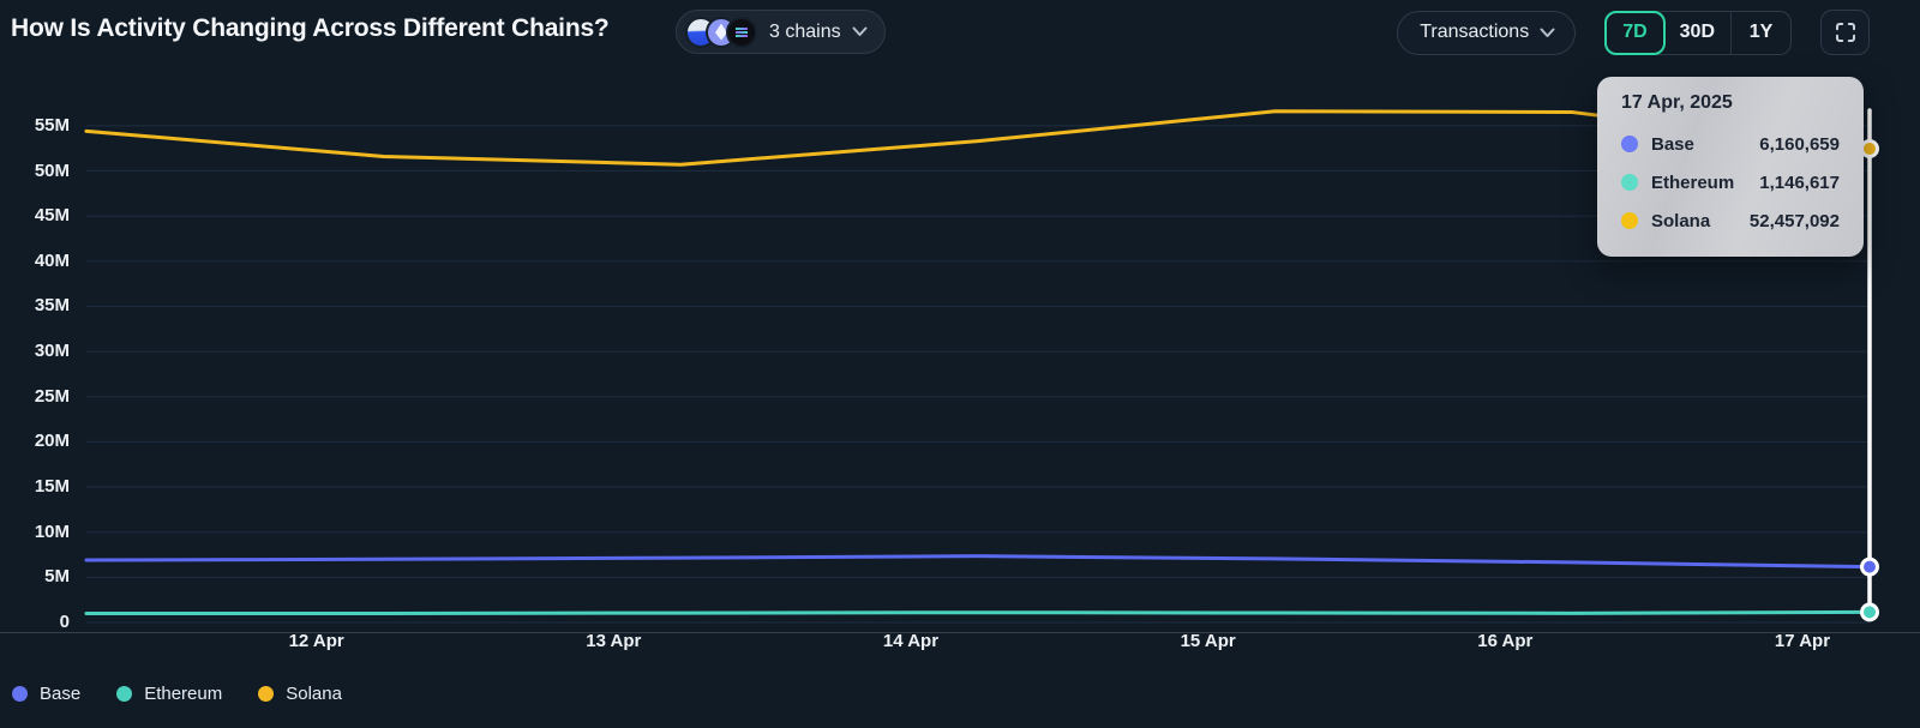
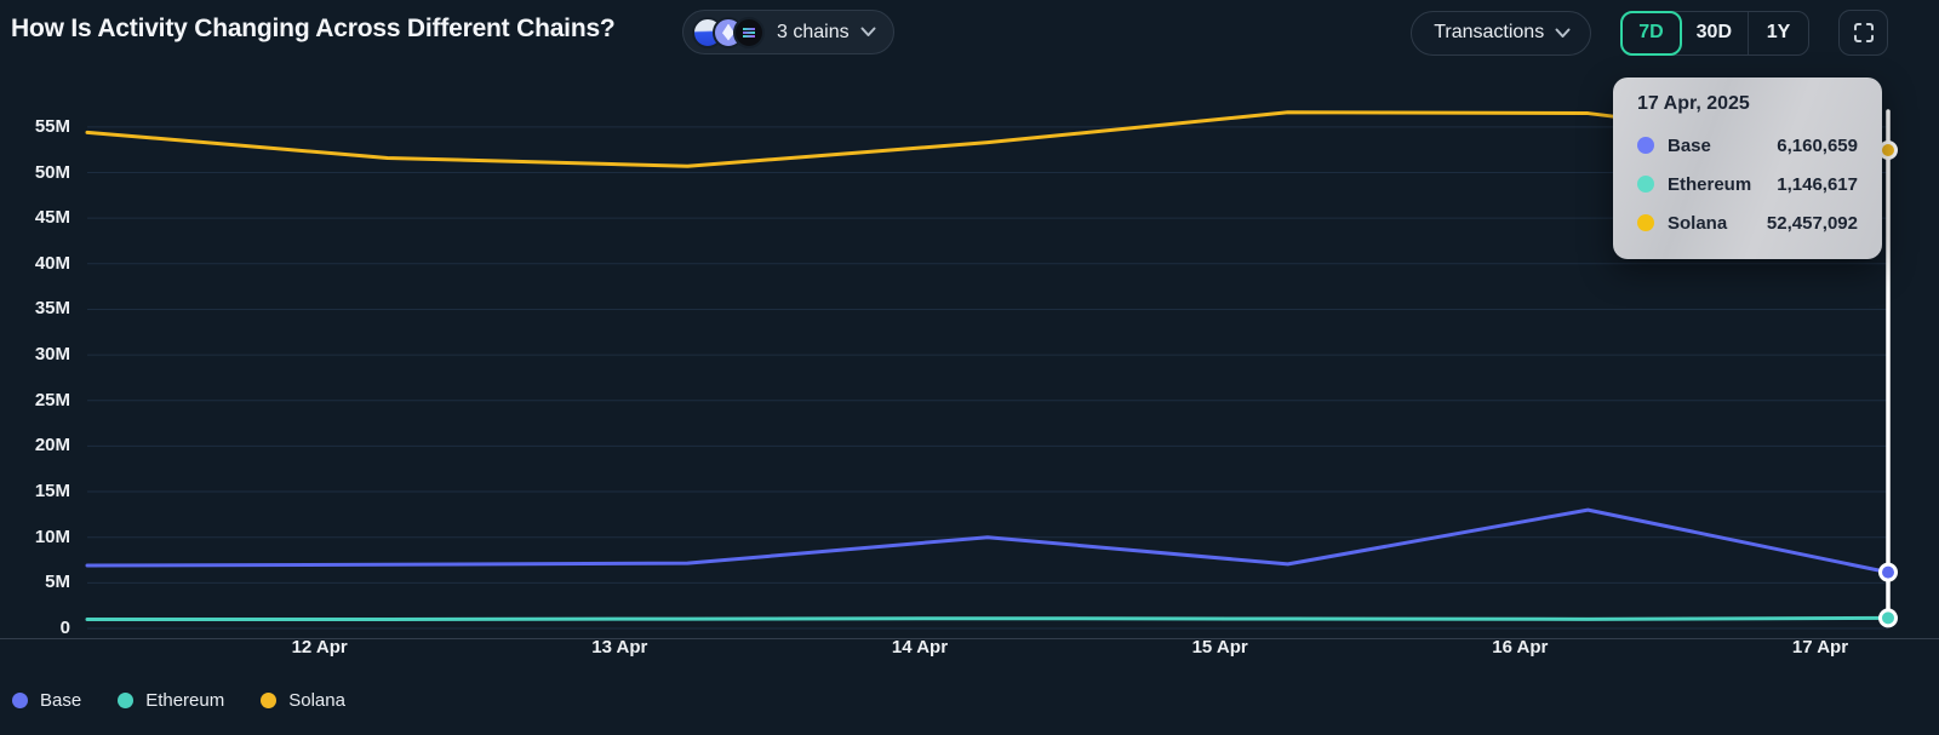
Base/14 Apr: 7M -> 10M
Base/16 Apr: 7M -> 13M
